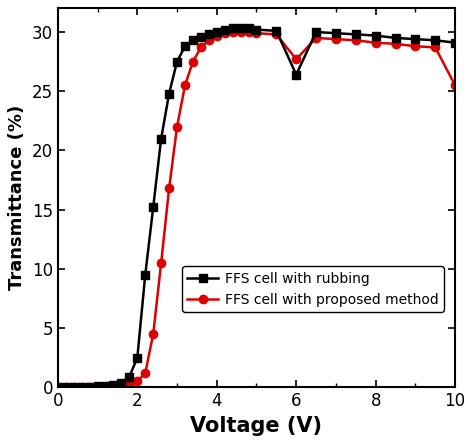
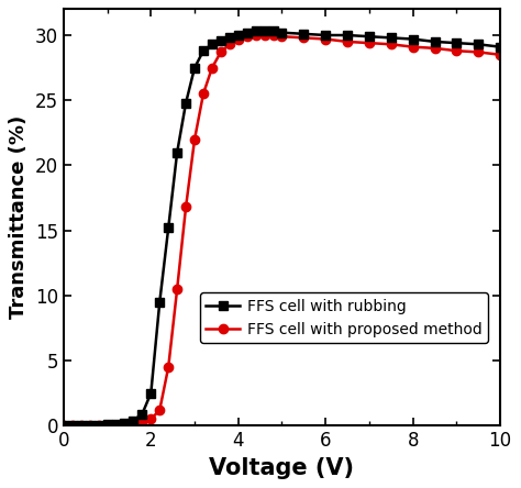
FFS cell with rubbing/6: 26.4 -> 30.0
FFS cell with proposed method/6: 27.7 -> 29.7
FFS cell with proposed method/10: 25.5 -> 28.5
